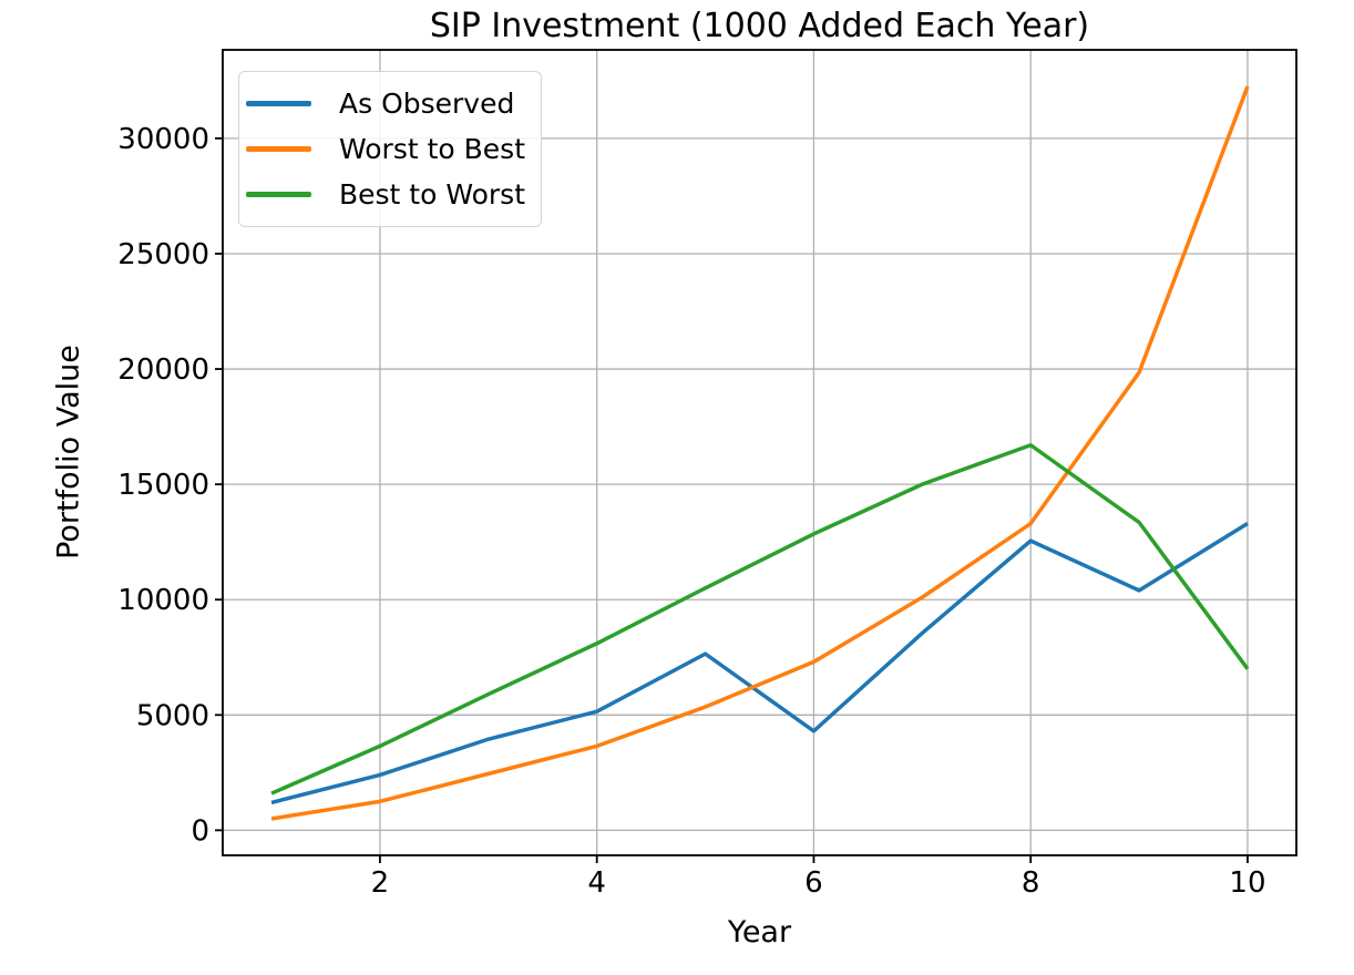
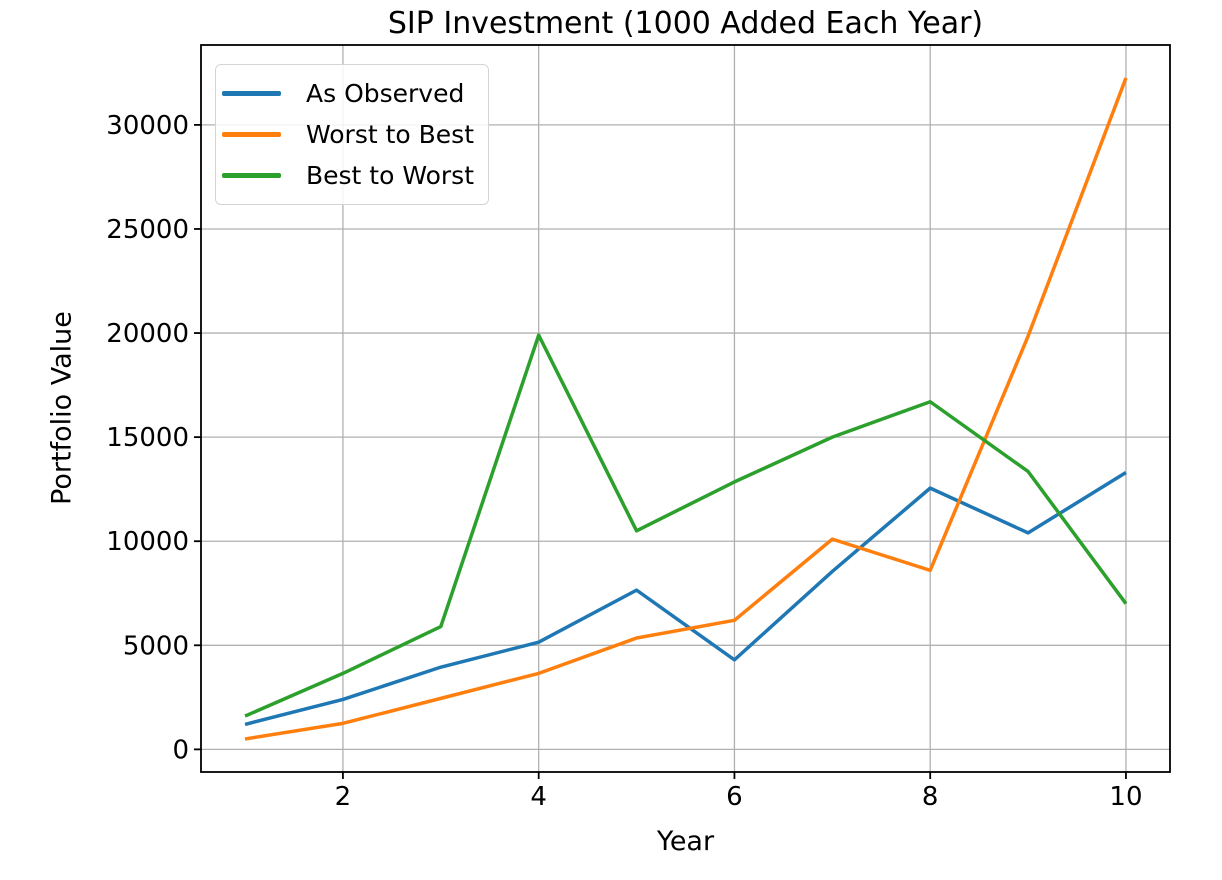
Best to Worst/4: 8100 -> 19900
Worst to Best/6: 7300 -> 6200
Worst to Best/8: 13300 -> 8600
